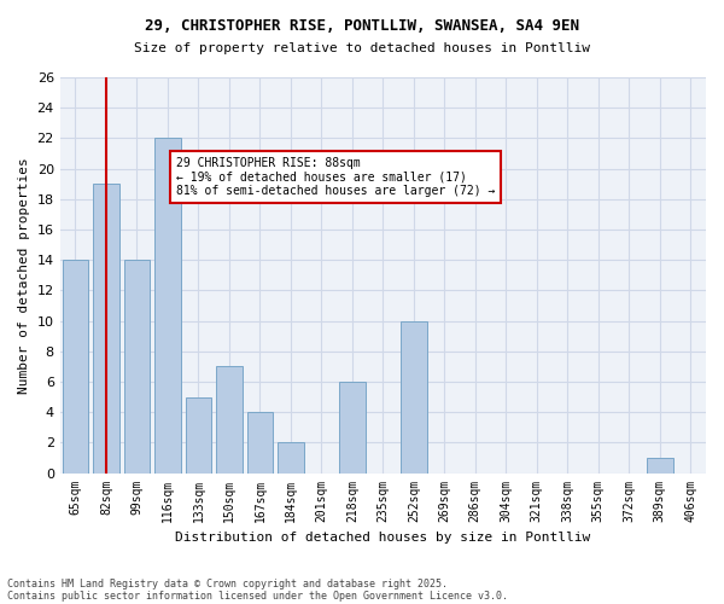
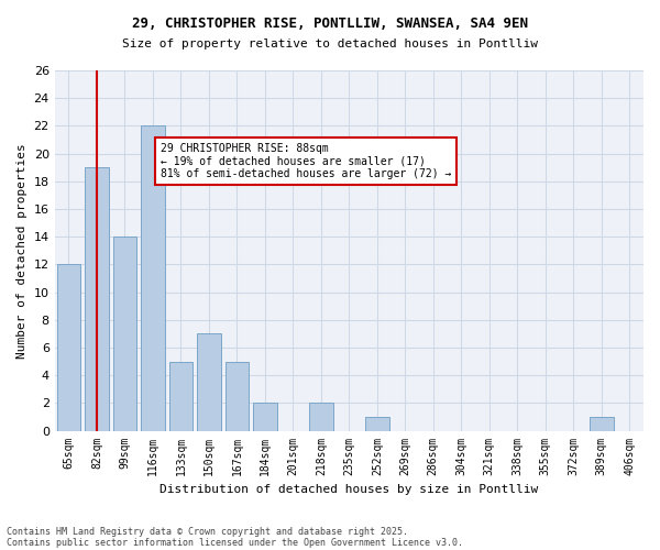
65sqm: 14 -> 12
167sqm: 4 -> 5
218sqm: 6 -> 2
252sqm: 10 -> 1
